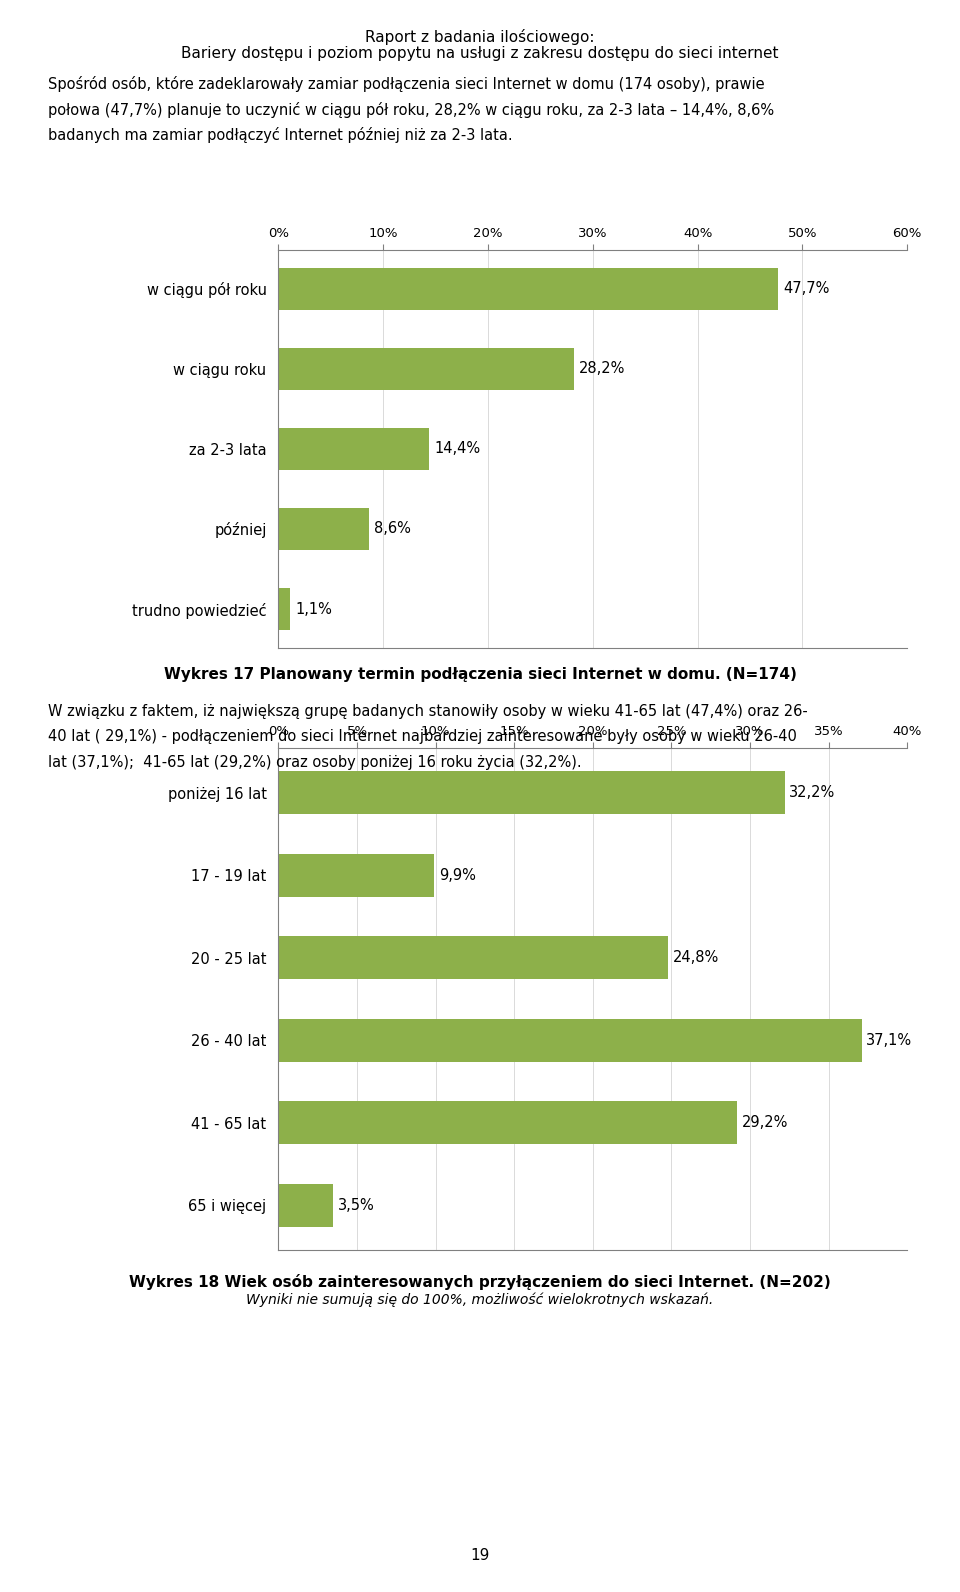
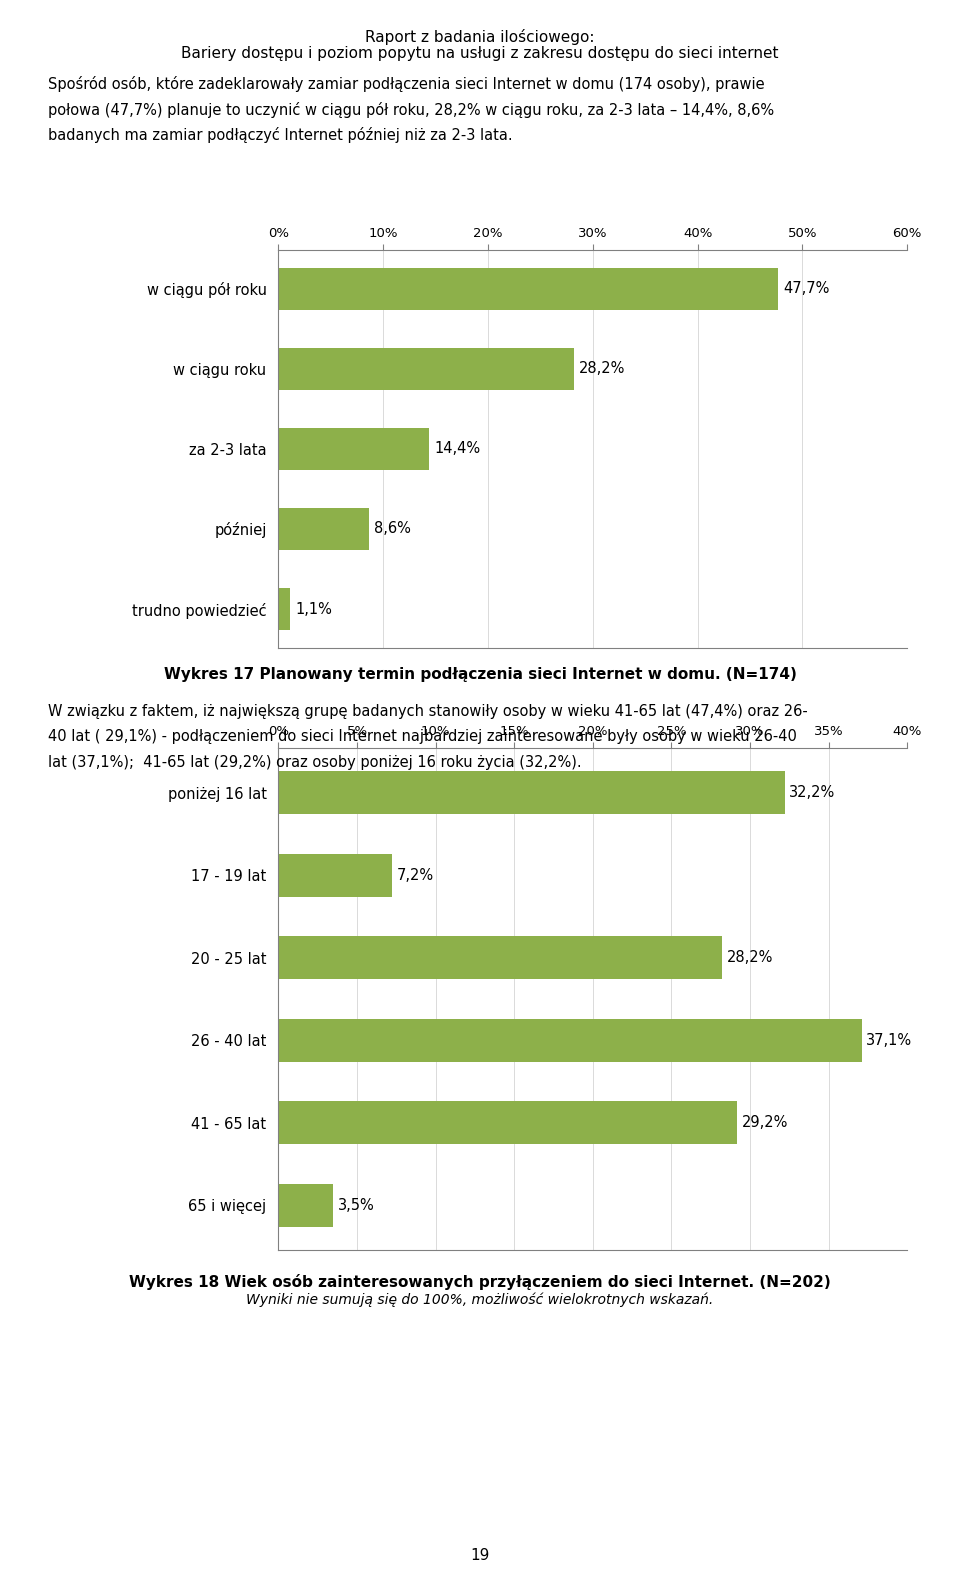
17 - 19 lat: 9,9% -> 7,2%
20 - 25 lat: 24,8% -> 28,2%
